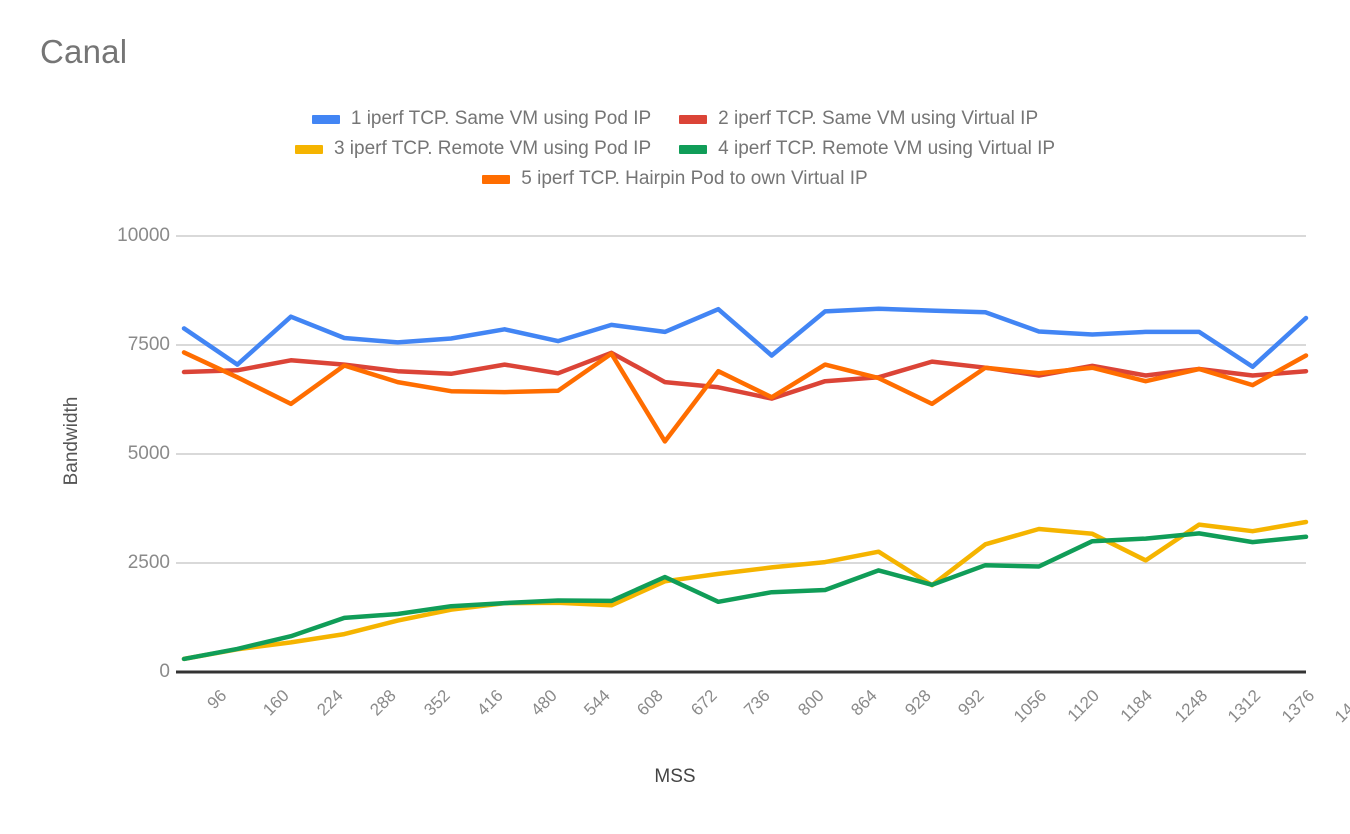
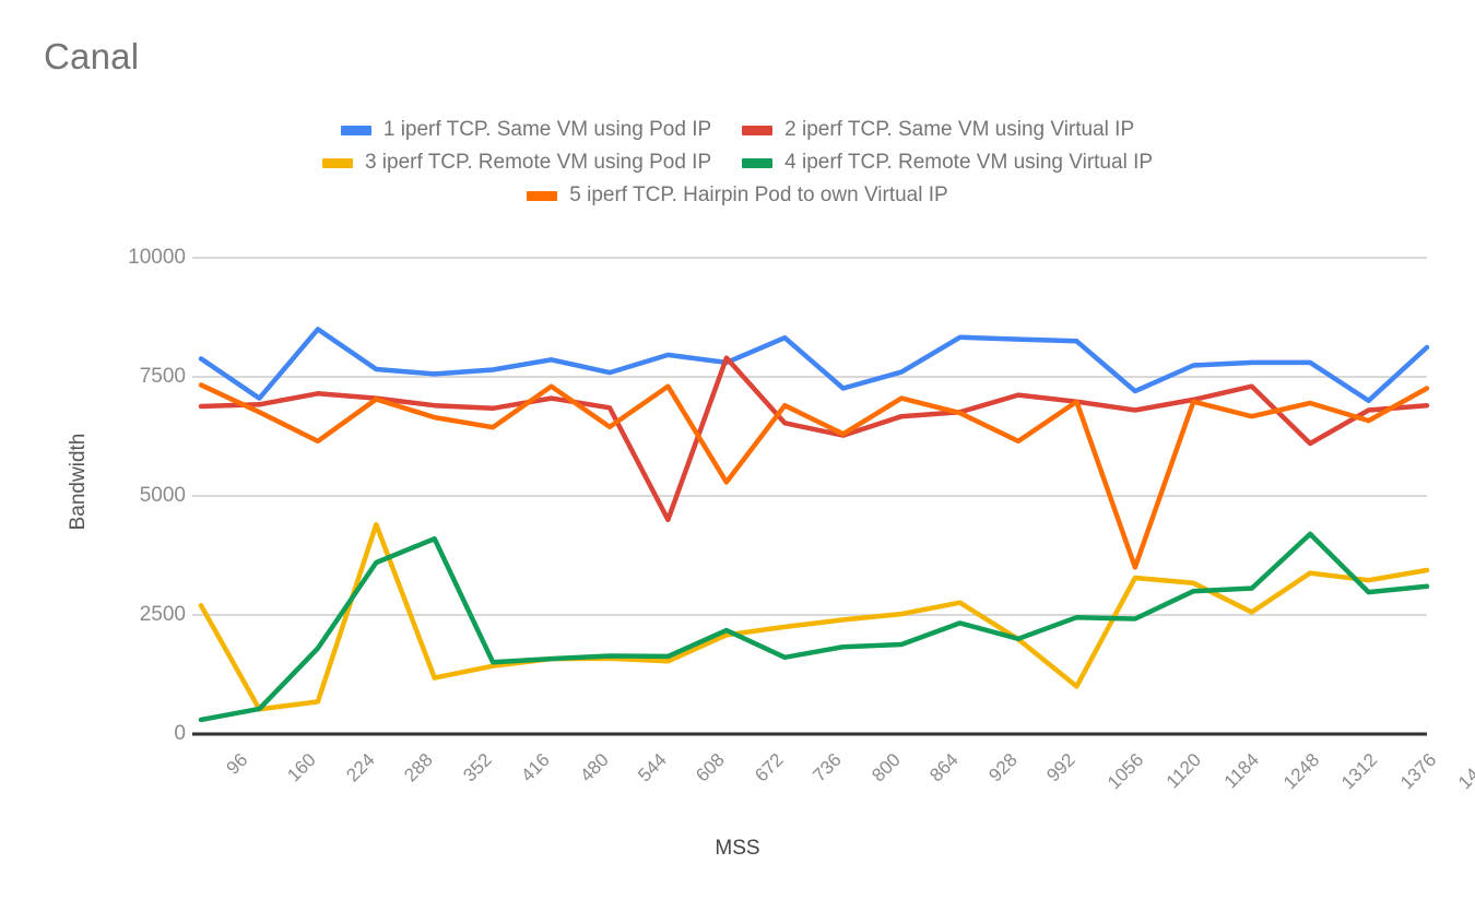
3 iperf TCP. Remote VM using Pod IP/96: 300 -> 2700
1 iperf TCP. Same VM using Pod IP/224: 8200 -> 8500
4 iperf TCP. Remote VM using Virtual IP/224: 800 -> 1800
3 iperf TCP. Remote VM using Pod IP/288: 900 -> 4400
4 iperf TCP. Remote VM using Virtual IP/288: 1200 -> 3600
4 iperf TCP. Remote VM using Virtual IP/352: 1300 -> 4100
5 iperf TCP. Hairpin Pod to own Virtual IP/480: 6400 -> 7300
2 iperf TCP. Same VM using Virtual IP/608: 7300 -> 4500
2 iperf TCP. Same VM using Virtual IP/672: 6600 -> 7900
1 iperf TCP. Same VM using Pod IP/864: 8300 -> 7600
3 iperf TCP. Remote VM using Pod IP/1056: 2900 -> 1000
1 iperf TCP. Same VM using Pod IP/1120: 7800 -> 7200
5 iperf TCP. Hairpin Pod to own Virtual IP/1120: 6800 -> 3500
2 iperf TCP. Same VM using Virtual IP/1248: 6800 -> 7300
2 iperf TCP. Same VM using Virtual IP/1312: 7000 -> 6100
4 iperf TCP. Remote VM using Virtual IP/1312: 3200 -> 4200
